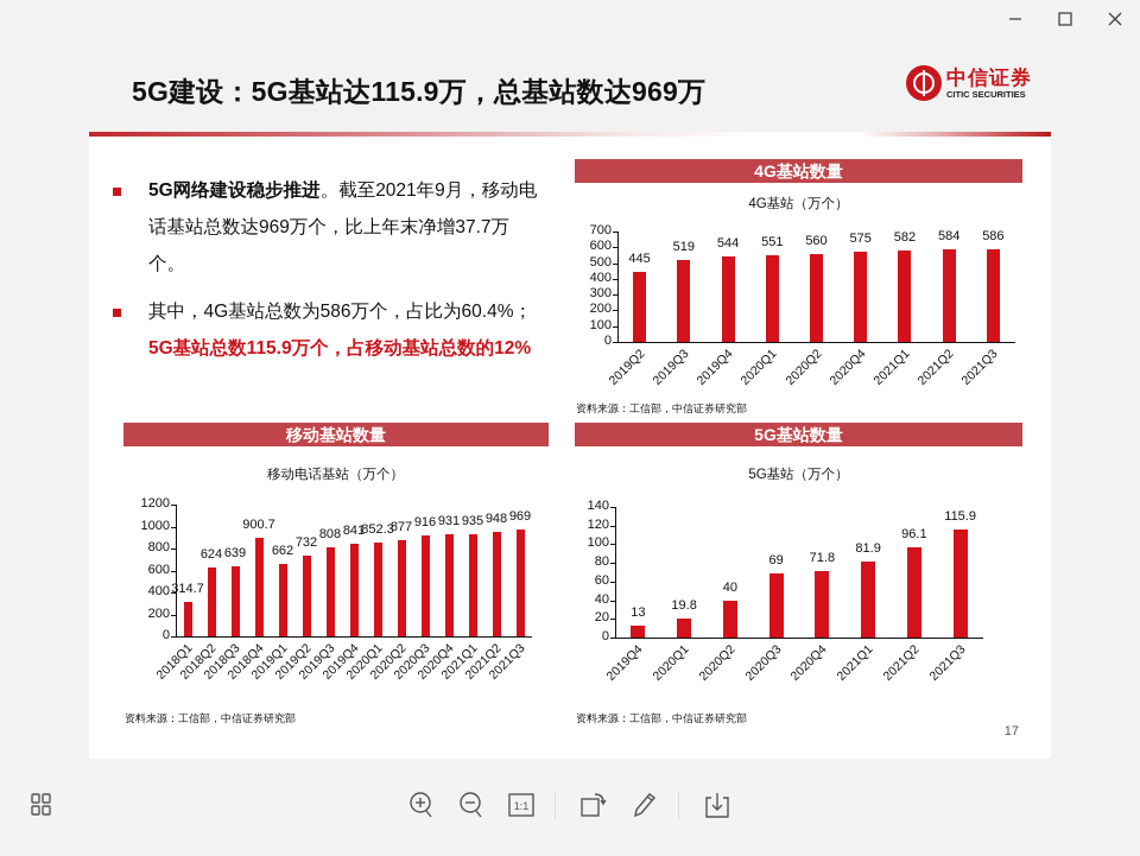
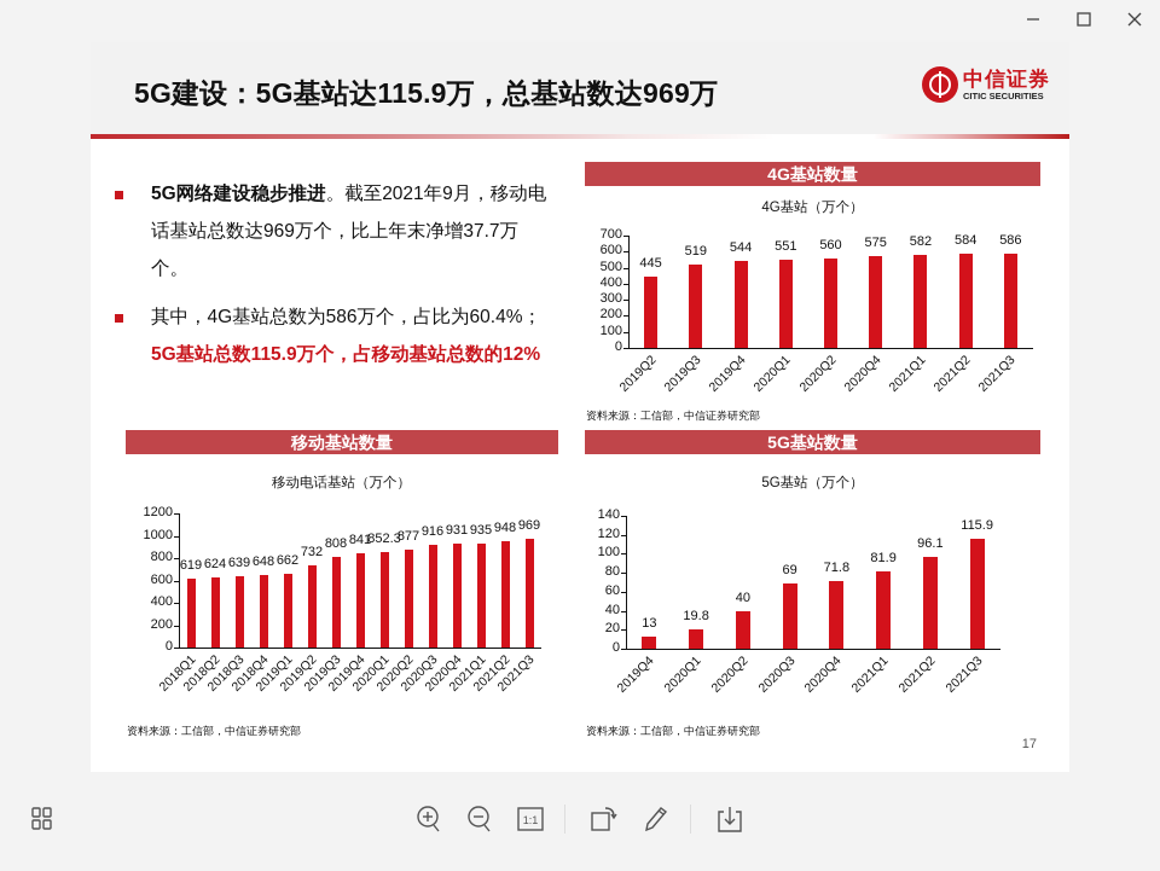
移动电话基站（万个）/2018Q1: 314.7 -> 619
移动电话基站（万个）/2018Q4: 900.7 -> 648
